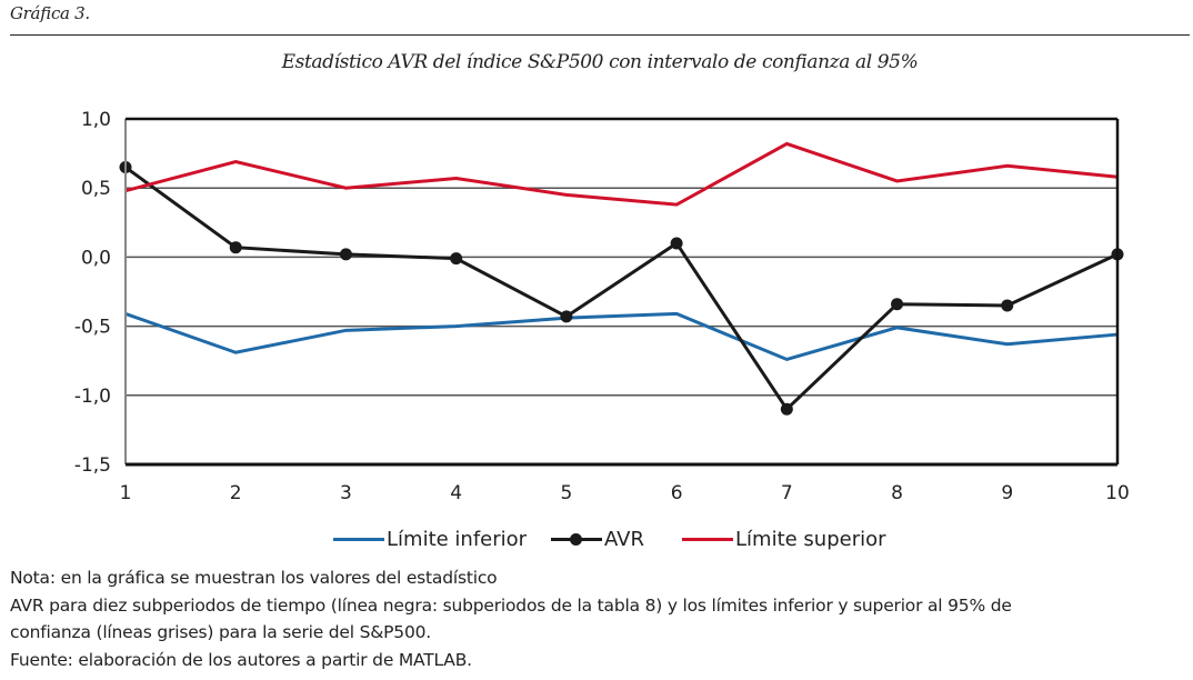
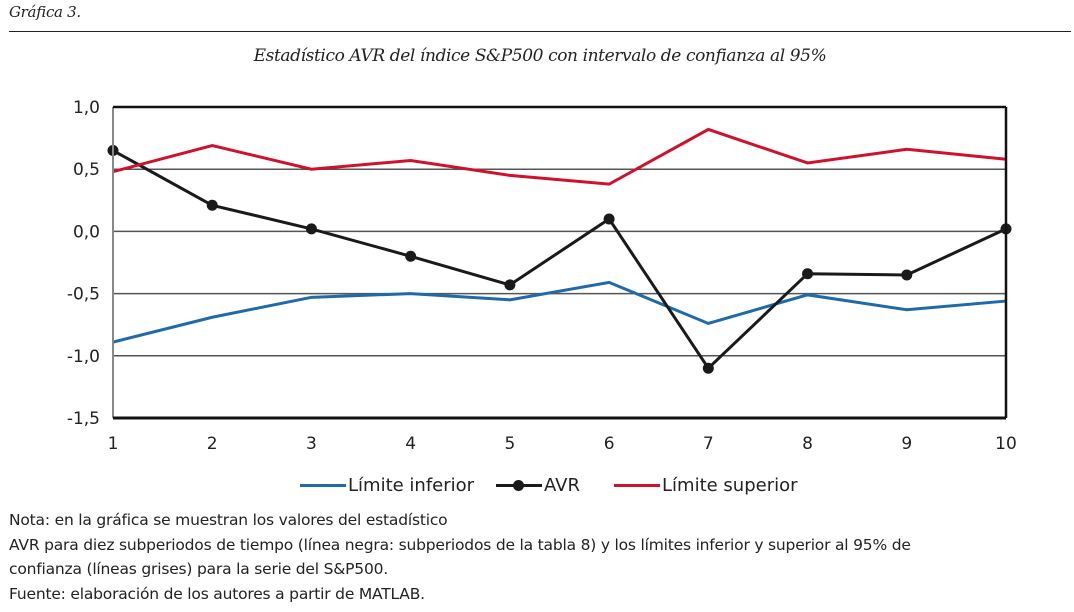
Límite inferior/1: -0,41 -> -0,89
AVR/2: 0,07 -> 0,21
AVR/4: -0,01 -> -0,20
Límite inferior/5: -0,44 -> -0,55
